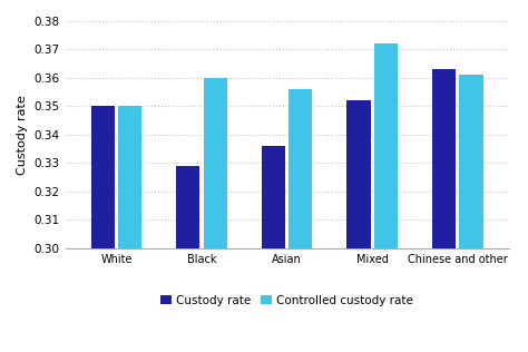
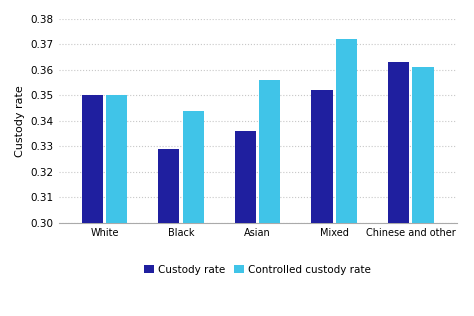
Controlled custody rate/Black: 0.360 -> 0.344
